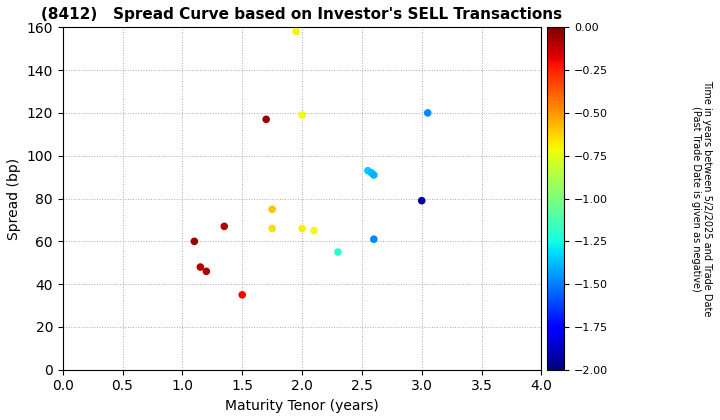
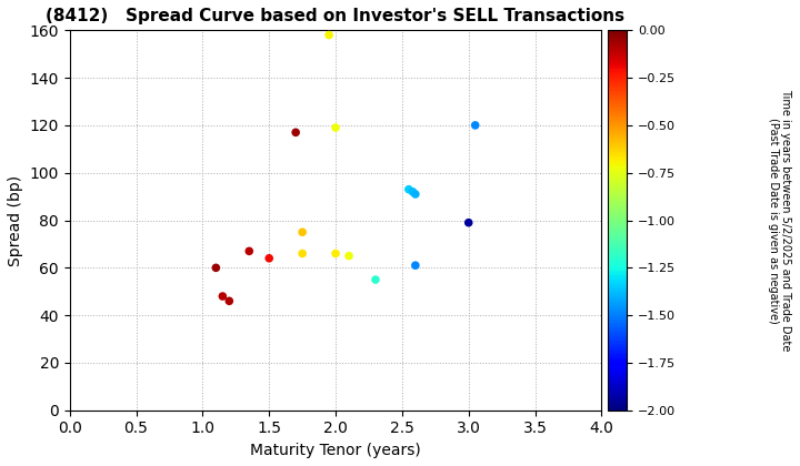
1.5: 35 -> 64
